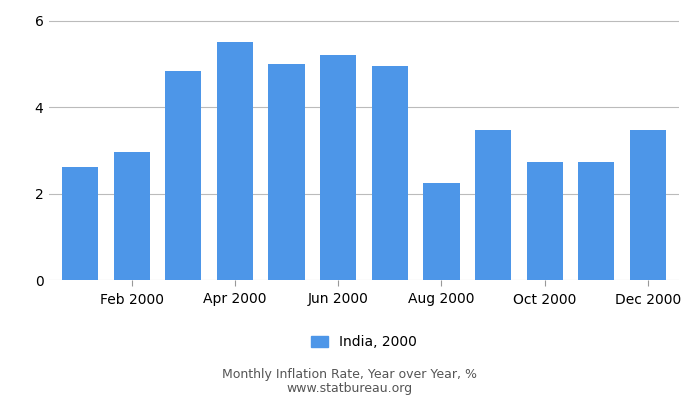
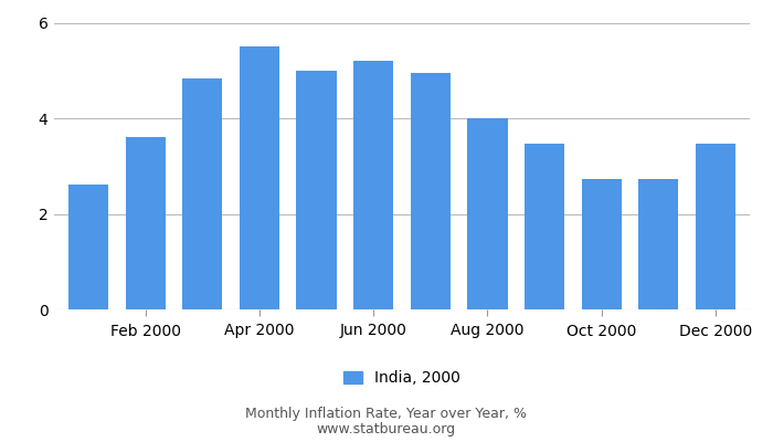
Feb 2000: 2.95 -> 3.62
Aug 2000: 2.25 -> 4.01
